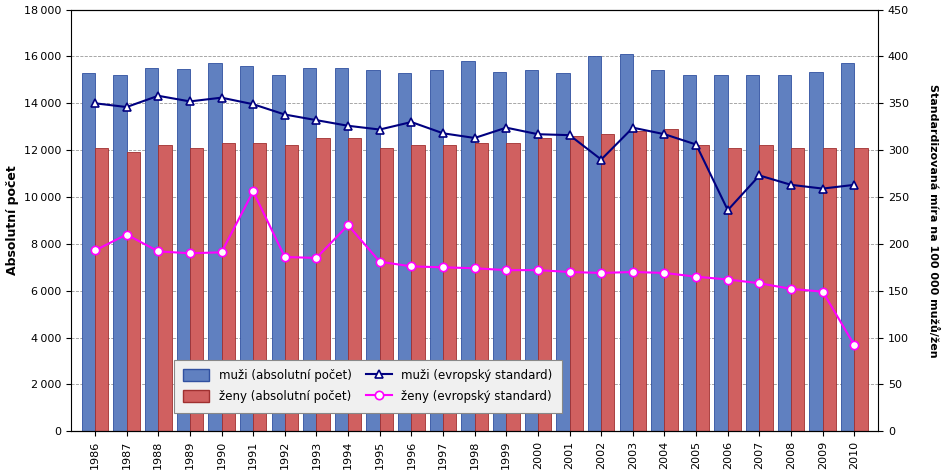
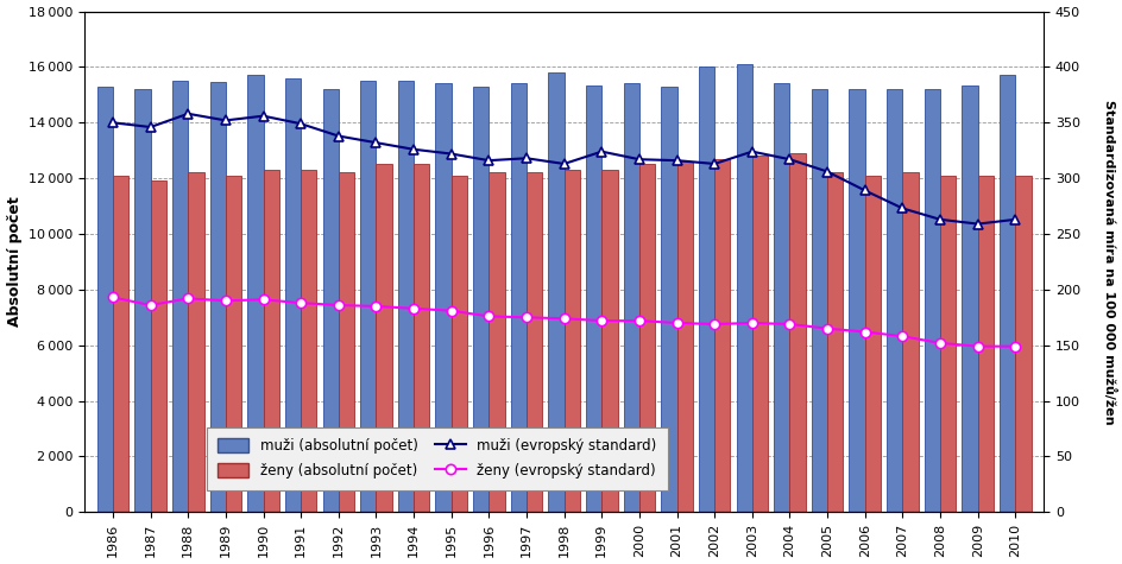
ženy (evropský standard)/1987: 210 -> 186
ženy (evropský standard)/1991: 256 -> 188
ženy (evropský standard)/1994: 220 -> 183
muži (evropský standard)/1996: 330 -> 316
muži (evropský standard)/2002: 290 -> 313
muži (evropský standard)/2006: 236 -> 289
ženy (evropský standard)/2010: 92 -> 149
